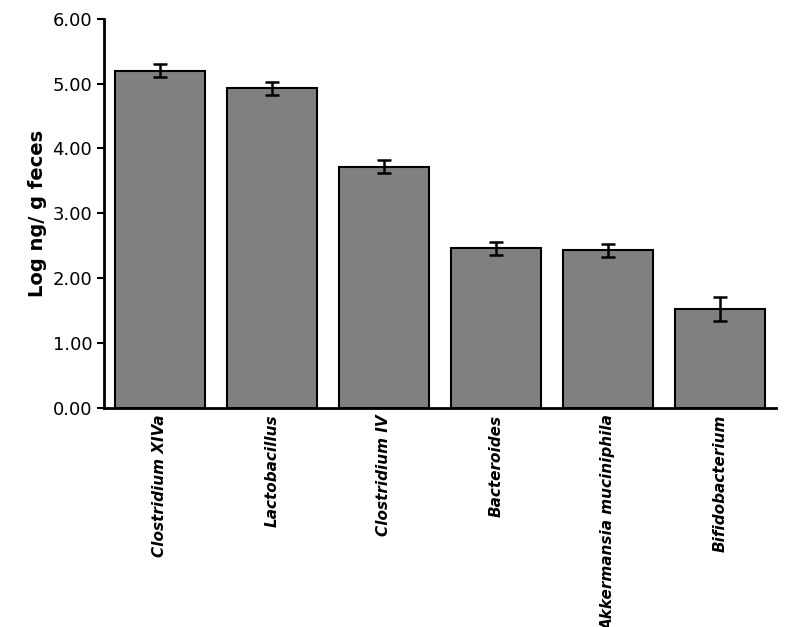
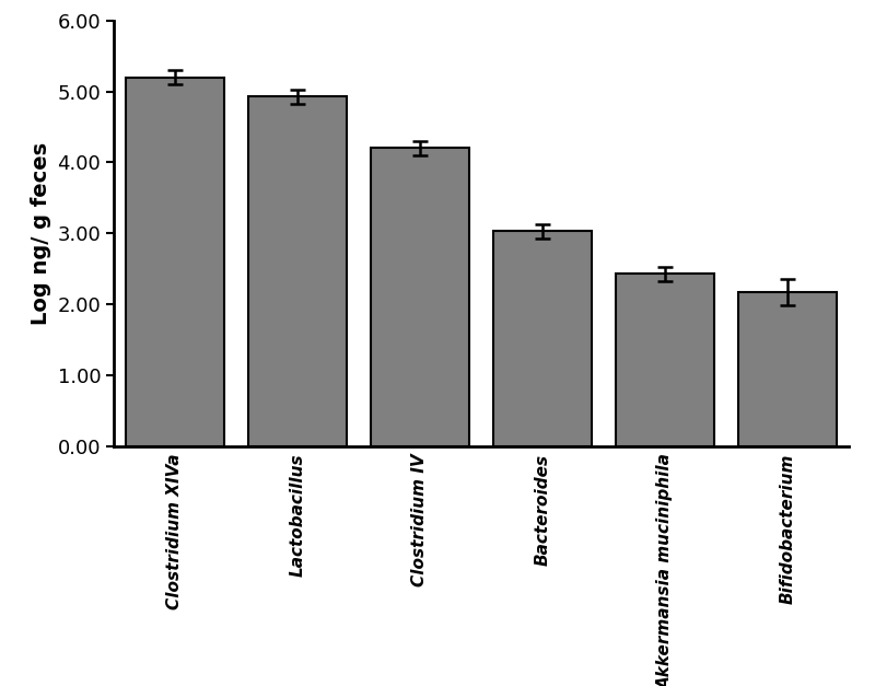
Clostridium IV: 3.72 -> 4.20
Bacteroides: 2.46 -> 3.03
Bifidobacterium: 1.52 -> 2.17
